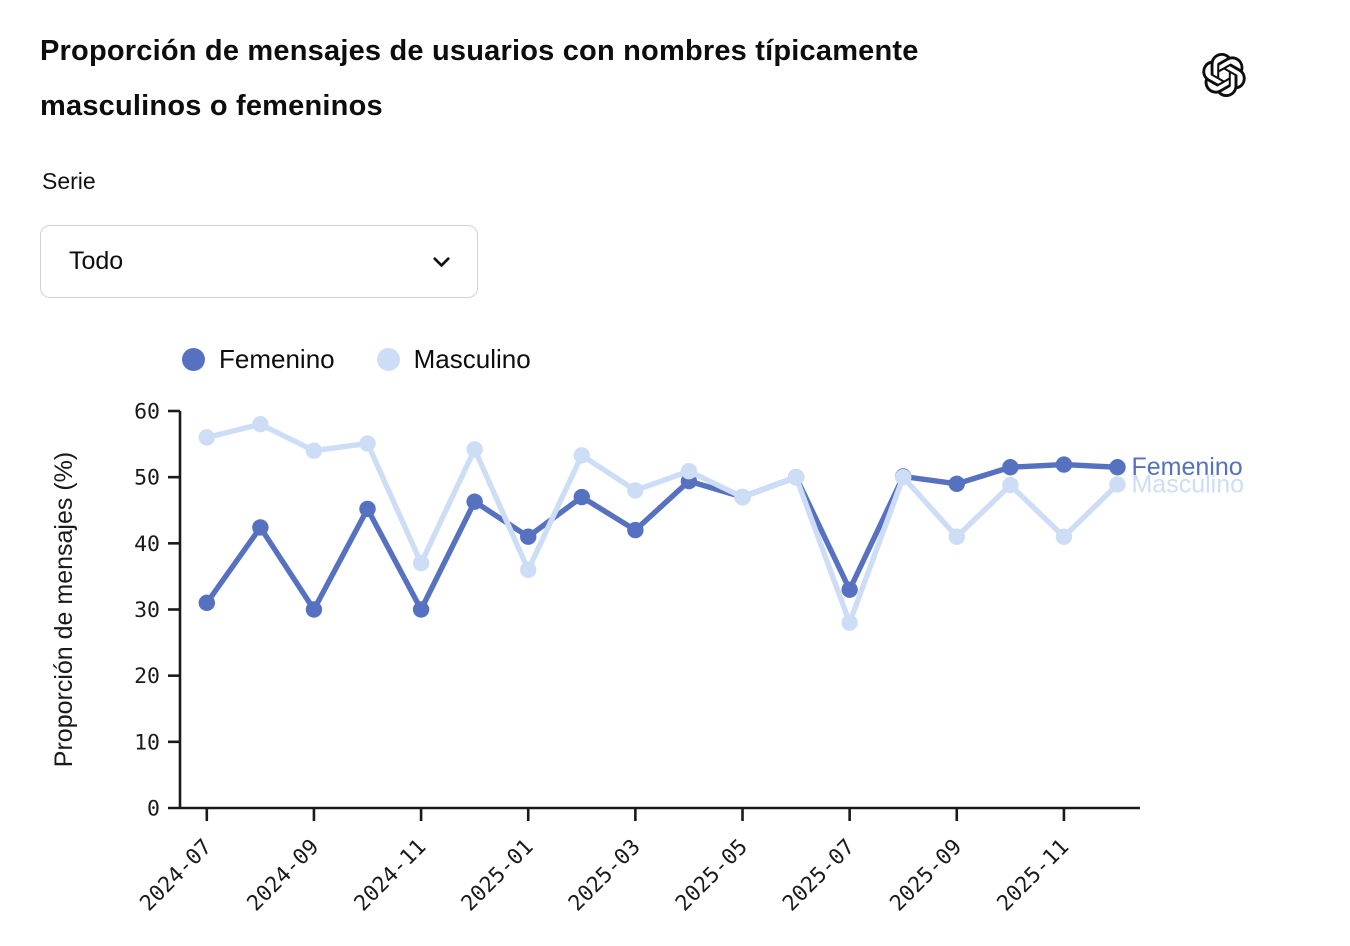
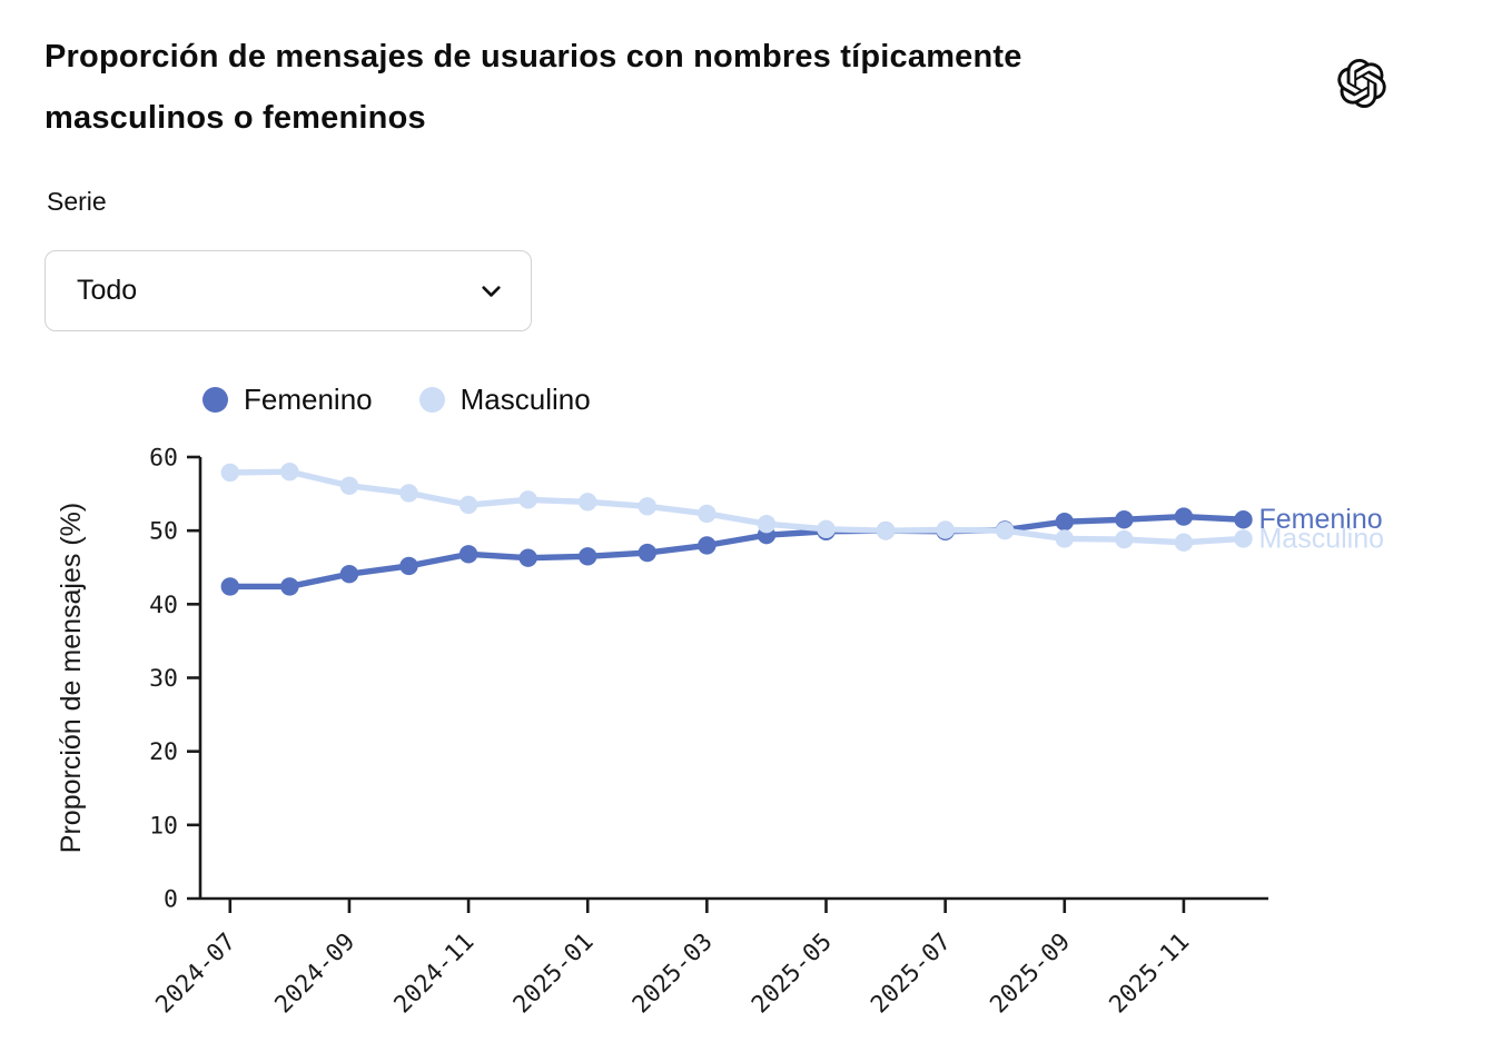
Femenino/2024-07: 31 -> 42
Masculino/2024-07: 56 -> 58
Femenino/2024-09: 30 -> 44
Masculino/2024-09: 54 -> 56
Femenino/2024-11: 30 -> 47
Masculino/2024-11: 37 -> 54
Femenino/2025-01: 41 -> 46
Masculino/2025-01: 36 -> 54
Femenino/2025-03: 42 -> 48
Masculino/2025-03: 48 -> 52
Femenino/2025-05: 47 -> 50
Masculino/2025-05: 47 -> 50
Femenino/2025-07: 33 -> 50
Masculino/2025-07: 28 -> 50
Femenino/2025-09: 49 -> 51
Masculino/2025-09: 41 -> 49
Masculino/2025-11: 41 -> 48
